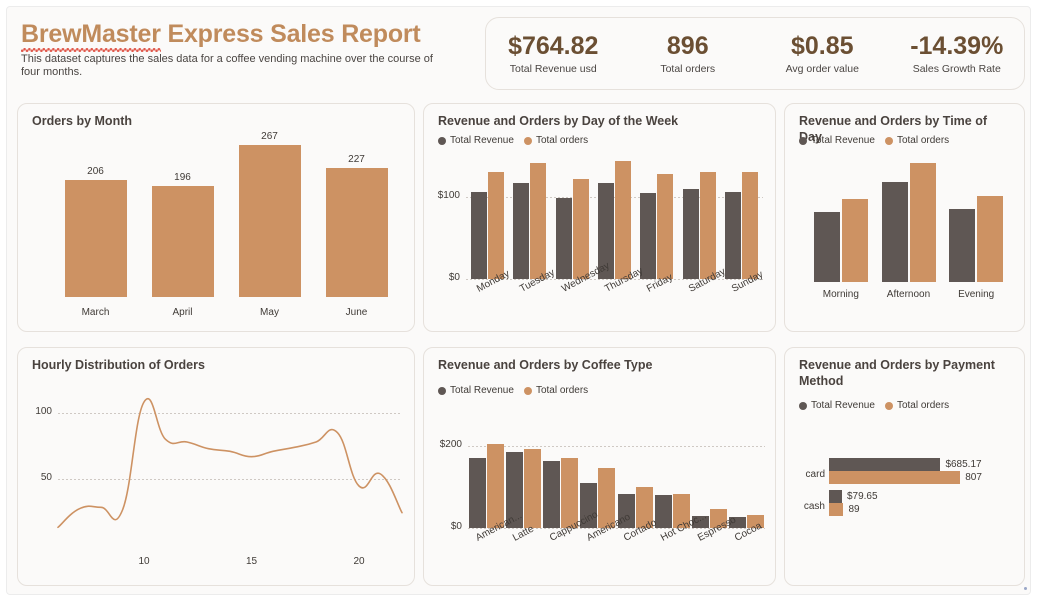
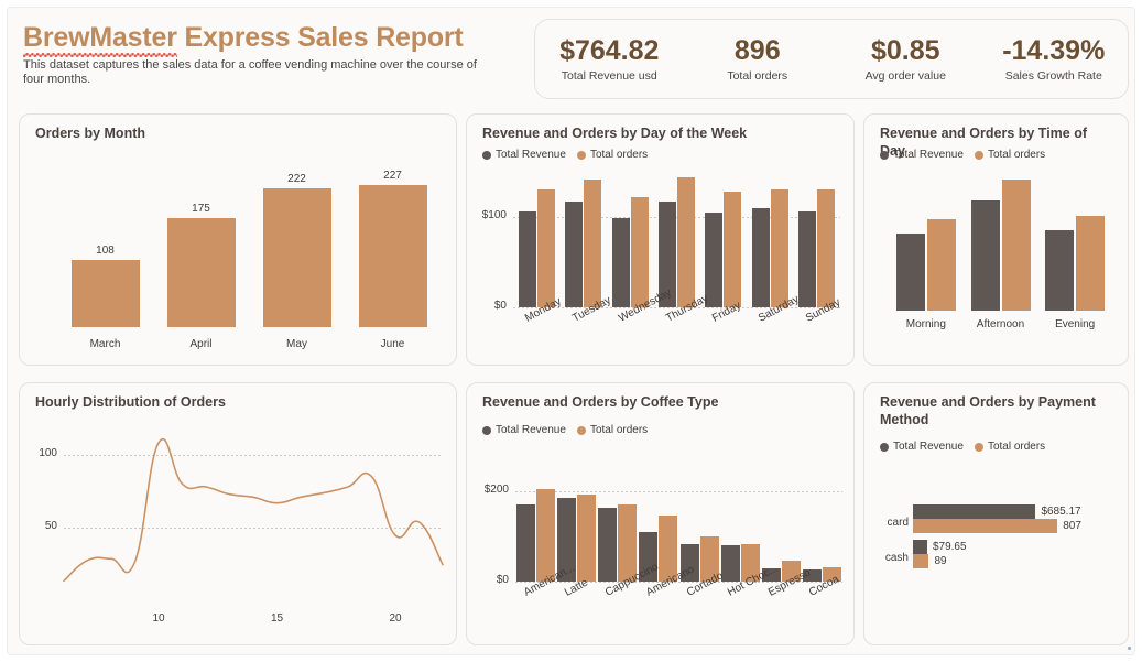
Orders by Month/March: 206 -> 108
Orders by Month/April: 196 -> 175
Orders by Month/May: 267 -> 222
